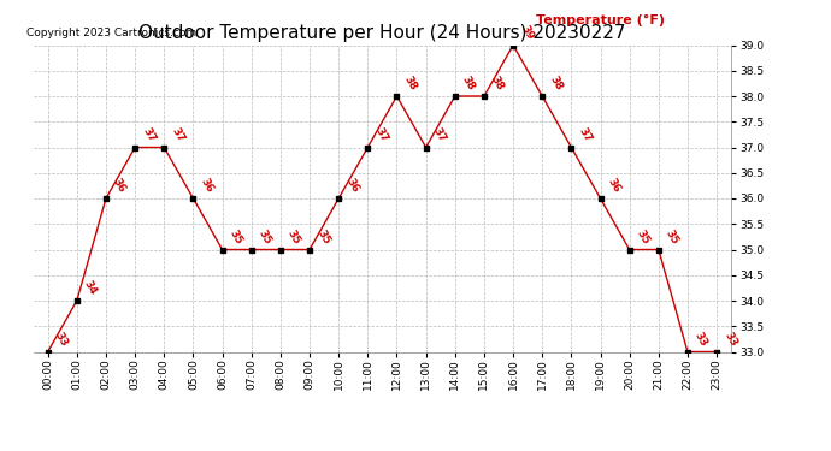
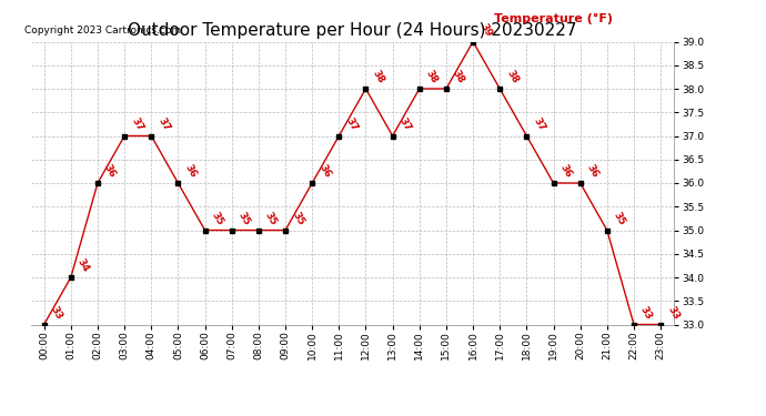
20:00: 35 -> 36
